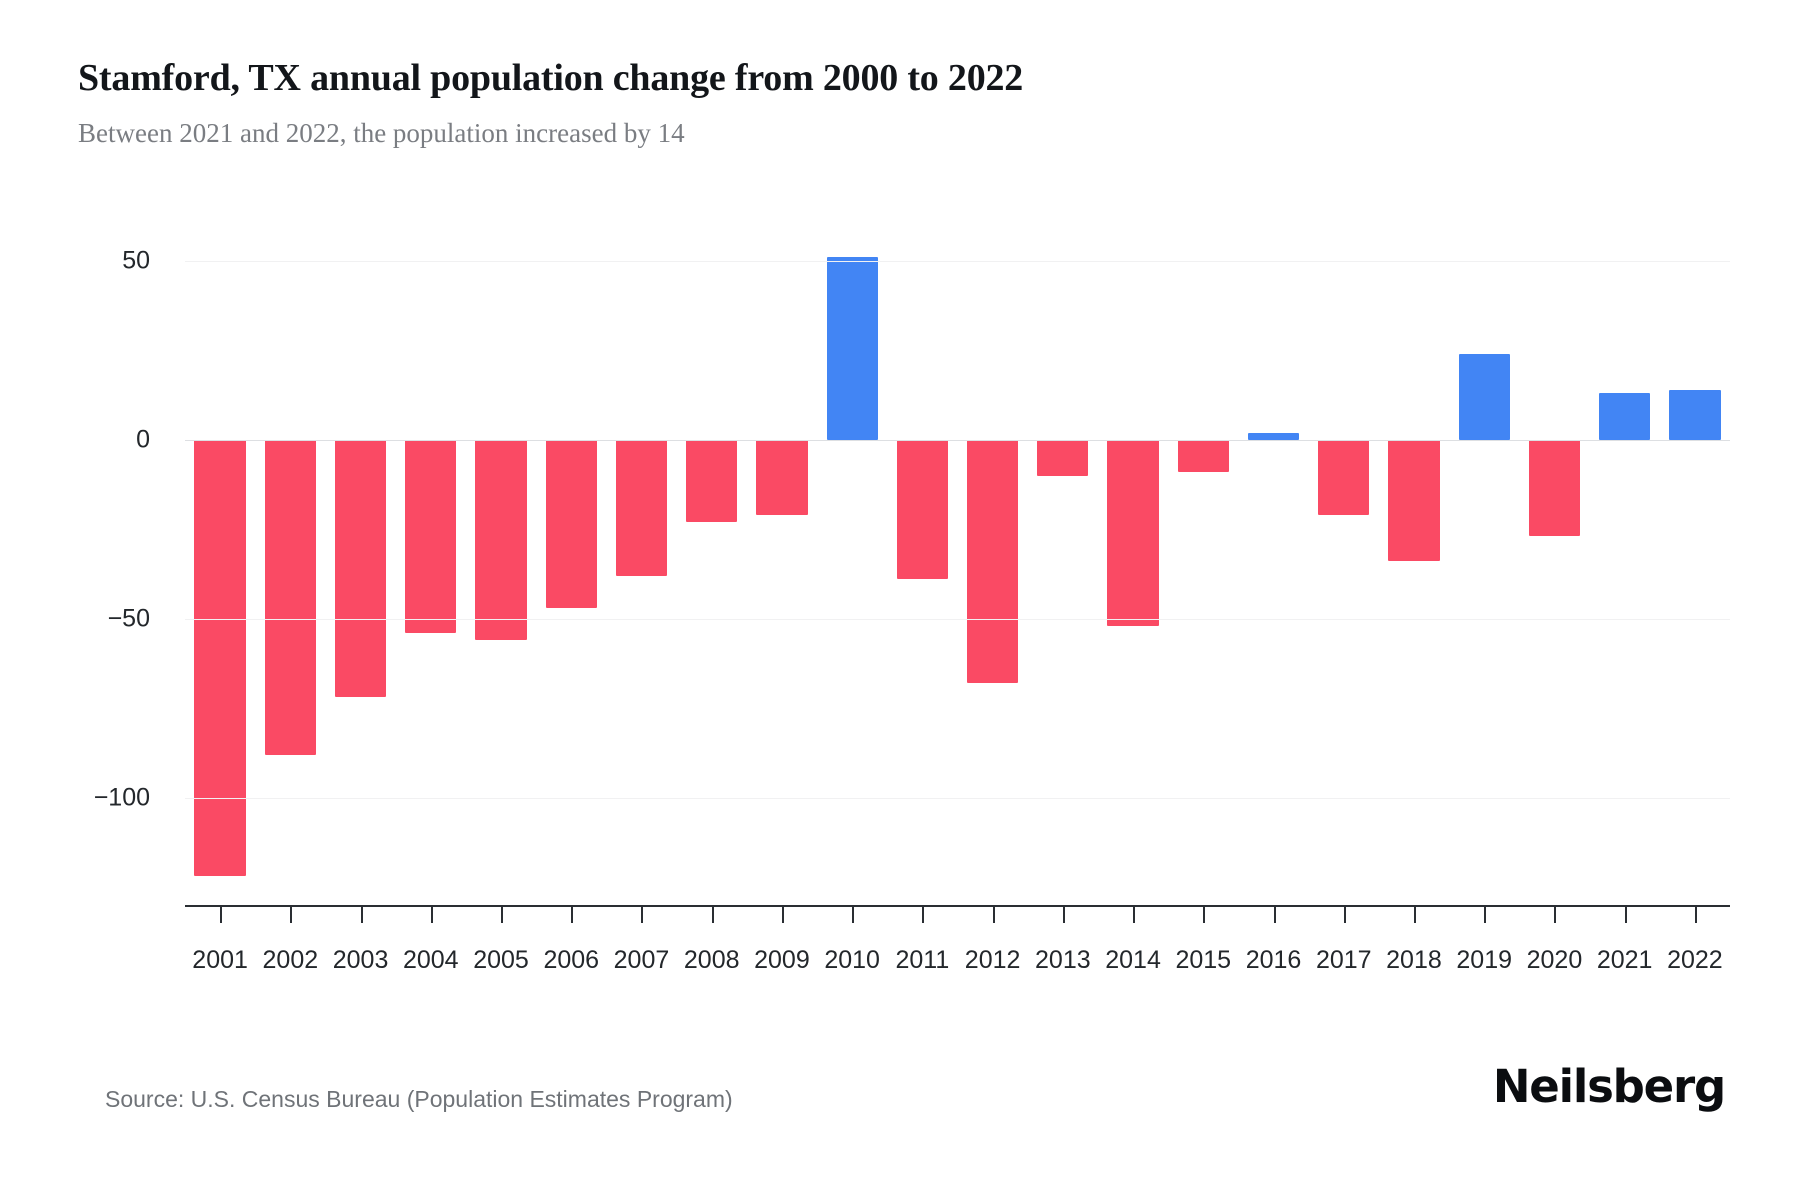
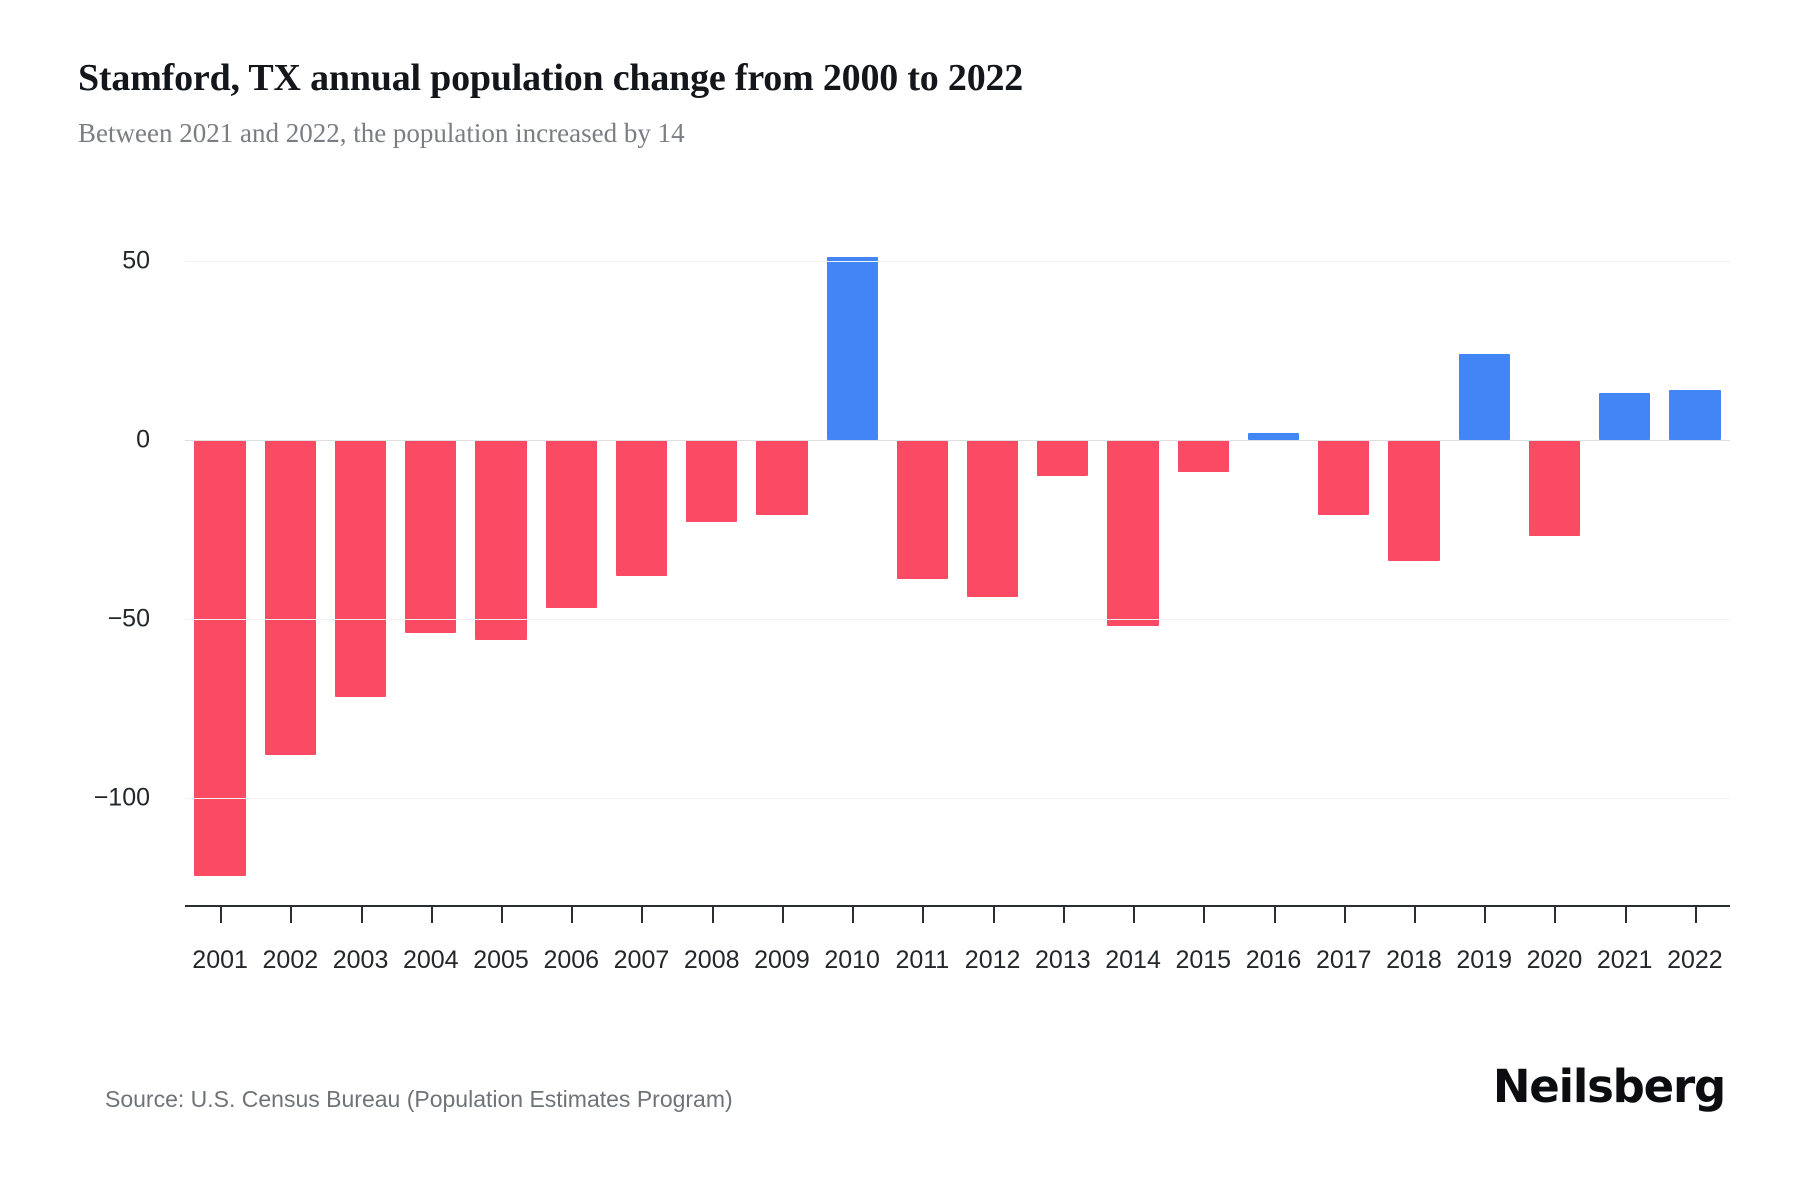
2012: -68 -> -44
